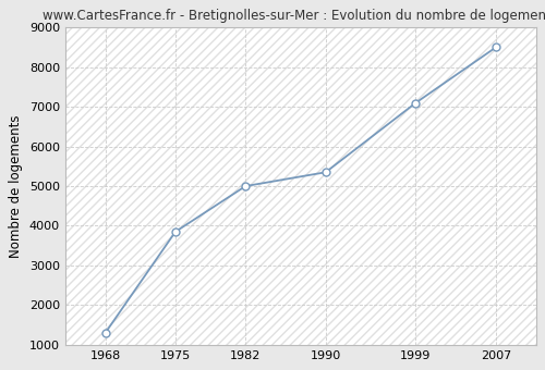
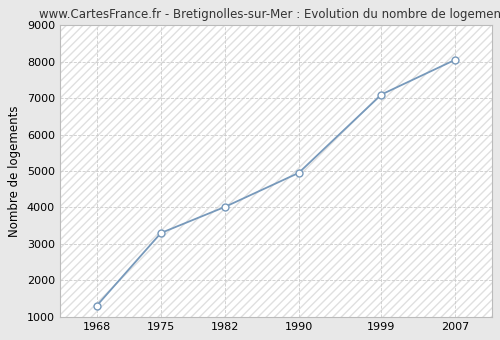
1975: 3850 -> 3300
1982: 5000 -> 4020
1990: 5350 -> 4950
2007: 8500 -> 8050
